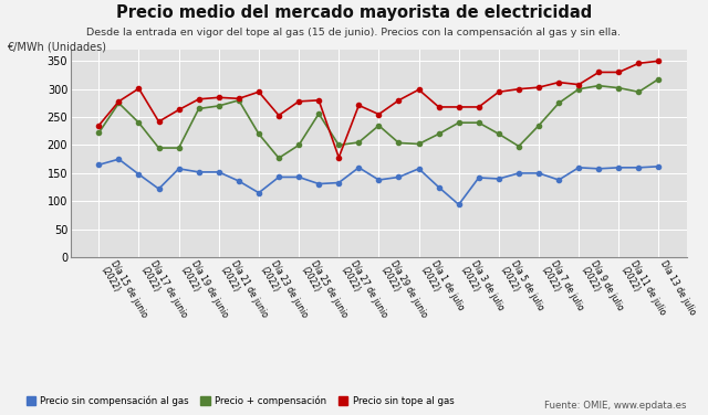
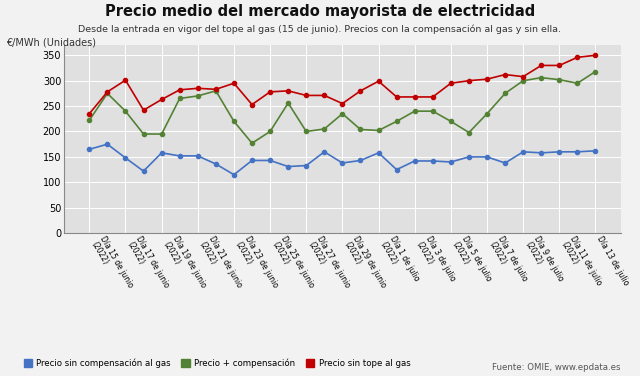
Precio sin tope al gas/Día 27 de junio (2022): 178 -> 271
Precio sin compensación al gas/Día 3 de julio (2022): 94 -> 142
